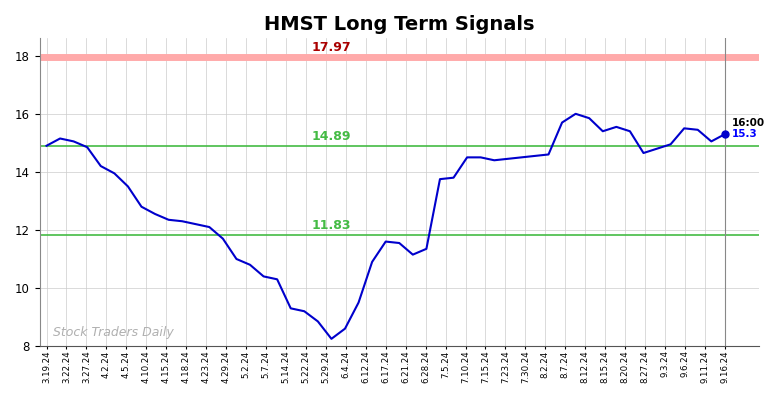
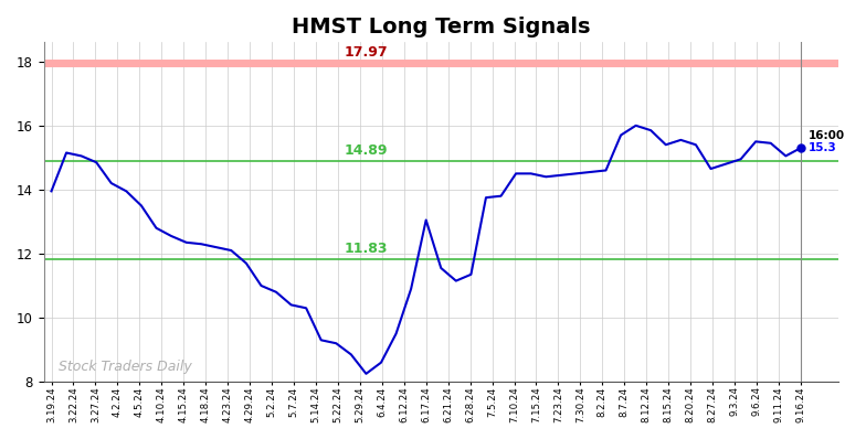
3.19.24: 14.90 -> 13.95
6.17.24: 11.60 -> 13.05
